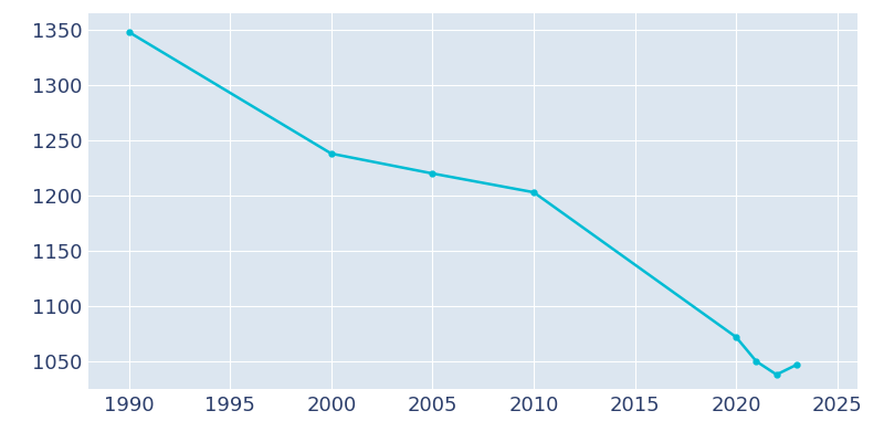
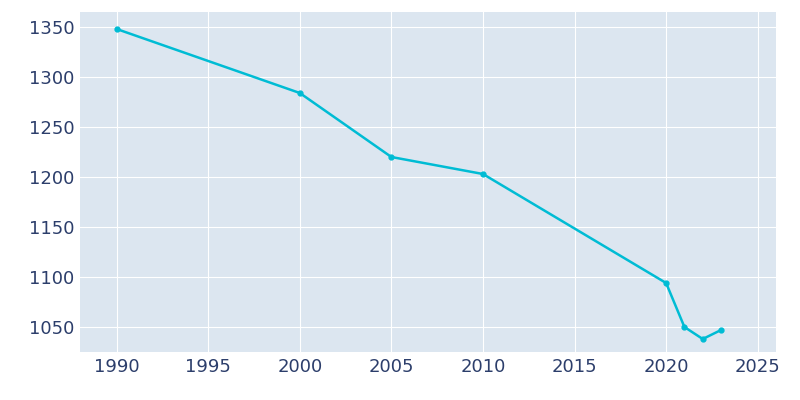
2000: 1238 -> 1284
2020: 1072 -> 1094
